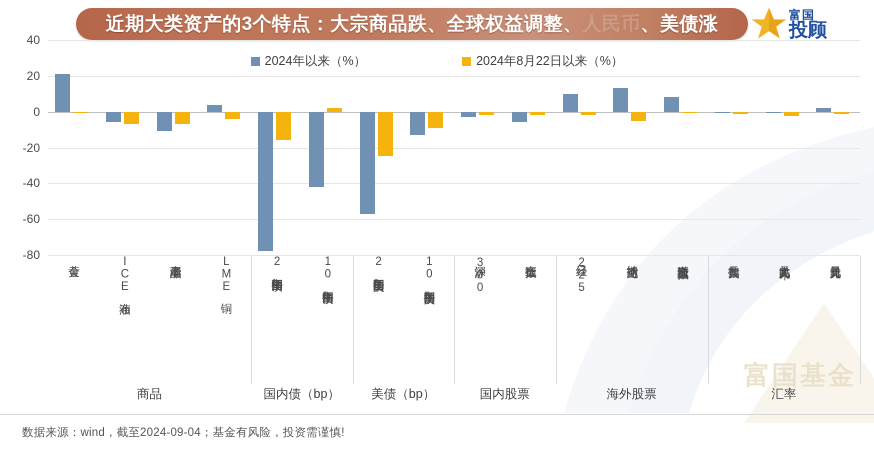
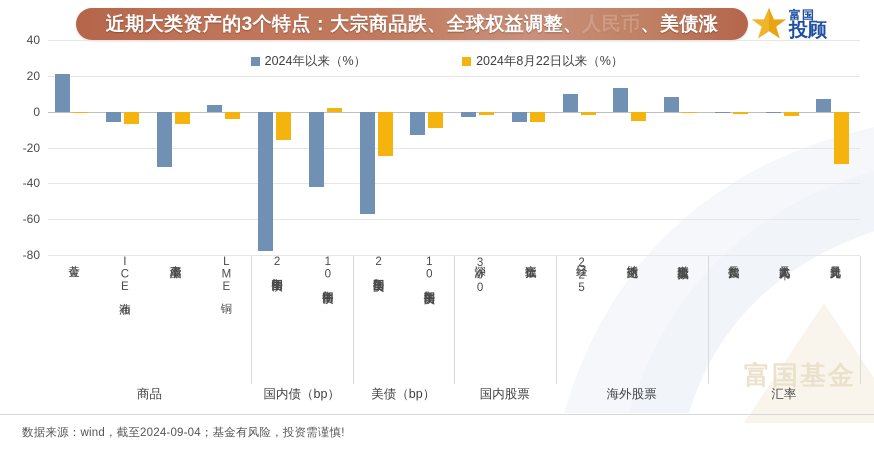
2024年以来（%）/南华工业品: -11 -> -31
2024年8月22日以来（%）/上证指数: -2 -> -6
2024年以来（%）/美元兑日元: 2 -> 7
2024年8月22日以来（%）/美元兑日元: -2 -> -29
